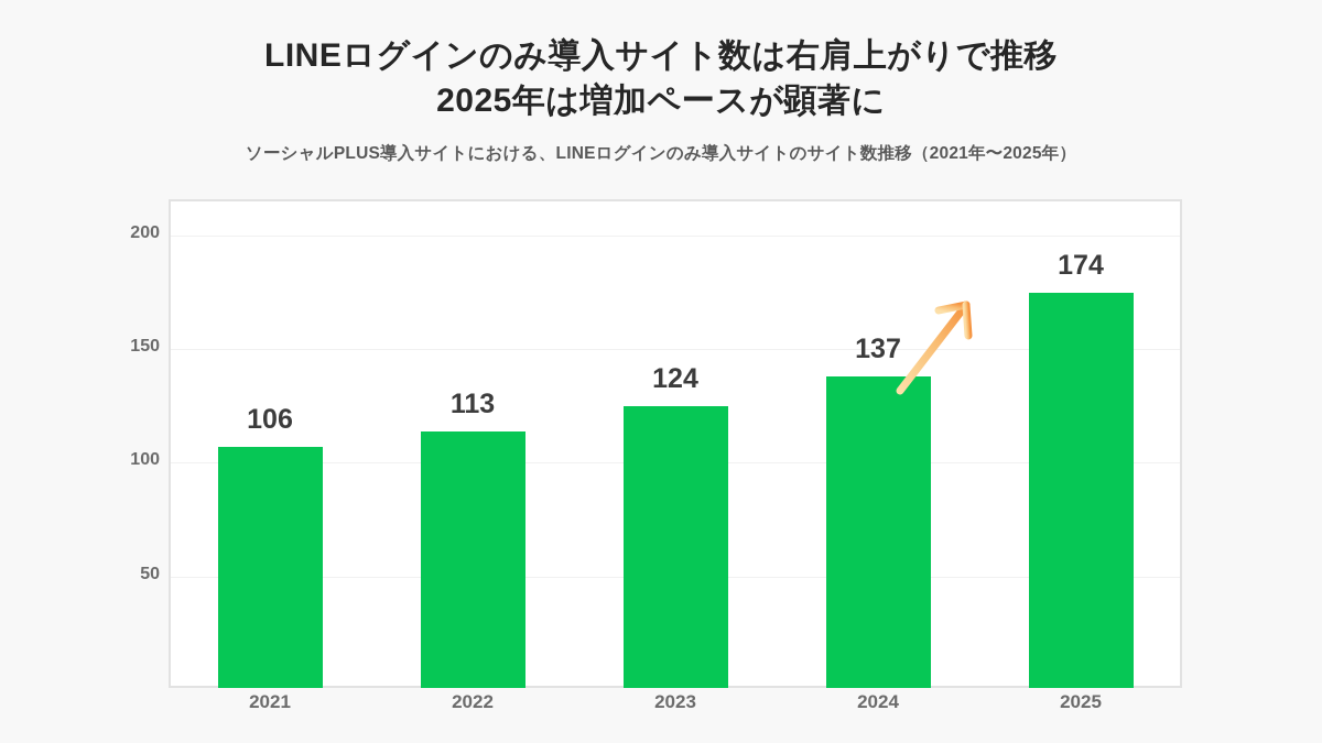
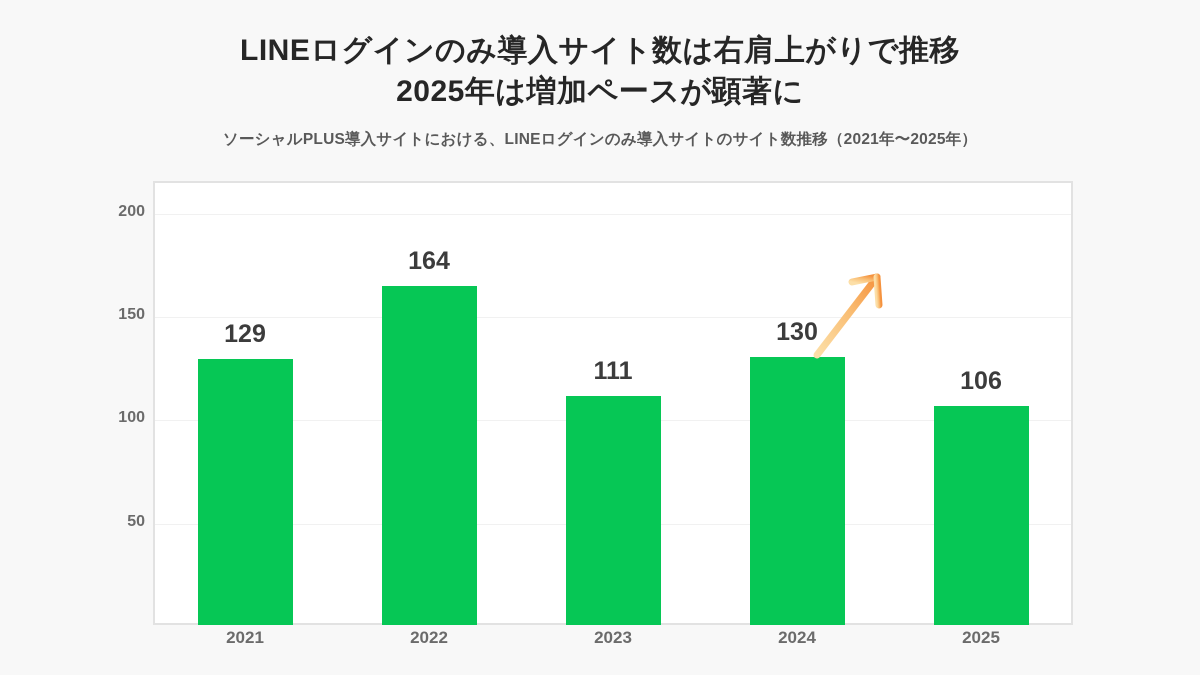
2021: 106 -> 129
2022: 113 -> 164
2023: 124 -> 111
2024: 137 -> 130
2025: 174 -> 106
